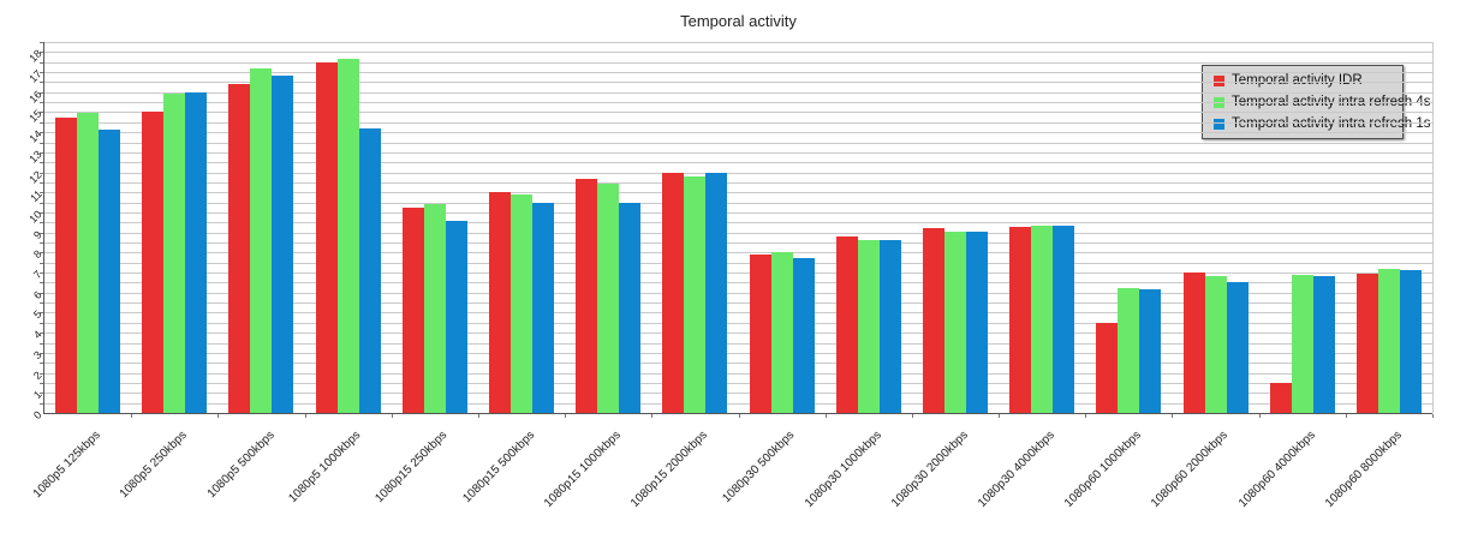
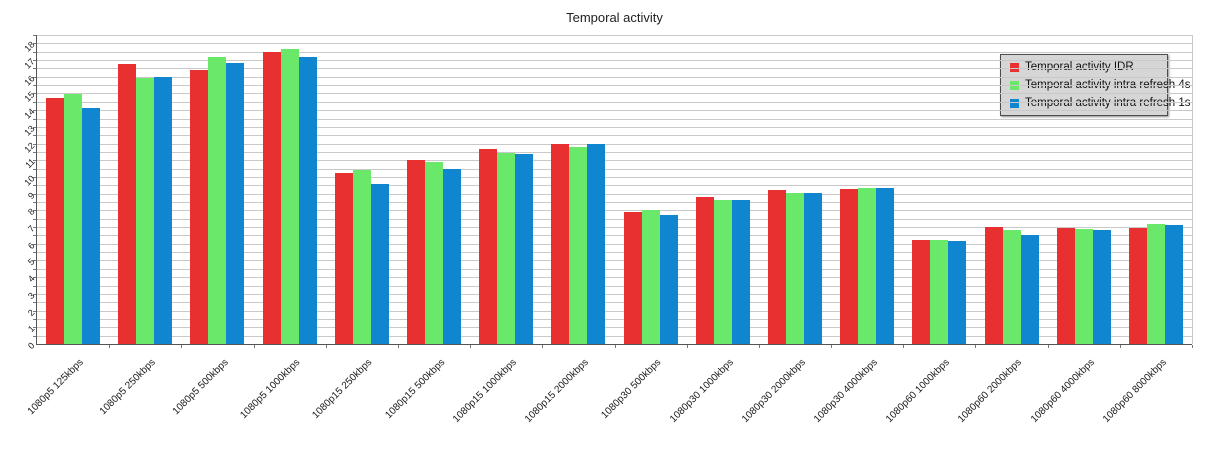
Temporal activity IDR/1080p5 250kbps: 15.0 -> 16.8
Temporal activity intra refresh 1s/1080p5 1000kbps: 14.2 -> 17.2
Temporal activity intra refresh 1s/1080p15 1000kbps: 10.5 -> 11.4
Temporal activity IDR/1080p60 1000kbps: 4.5 -> 6.2
Temporal activity IDR/1080p60 4000kbps: 1.5 -> 7.0
